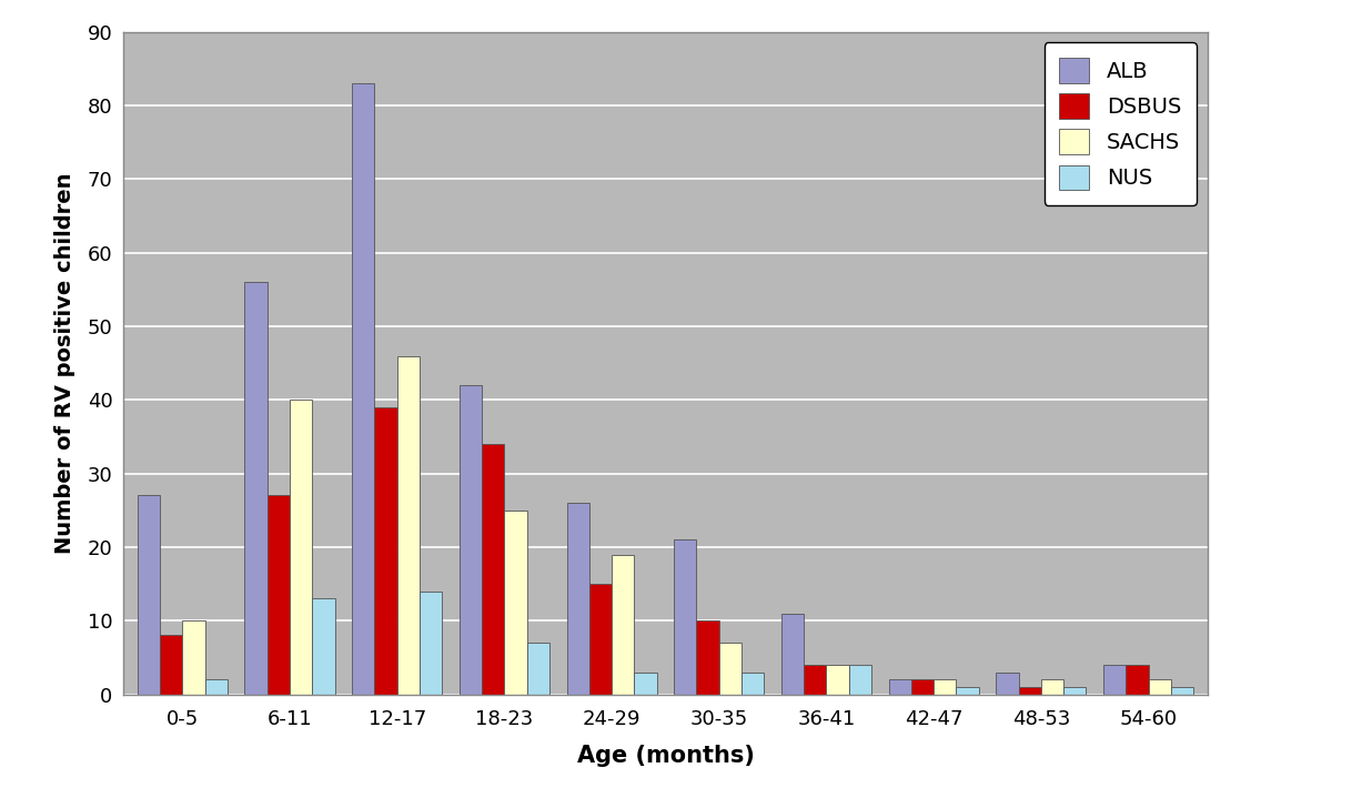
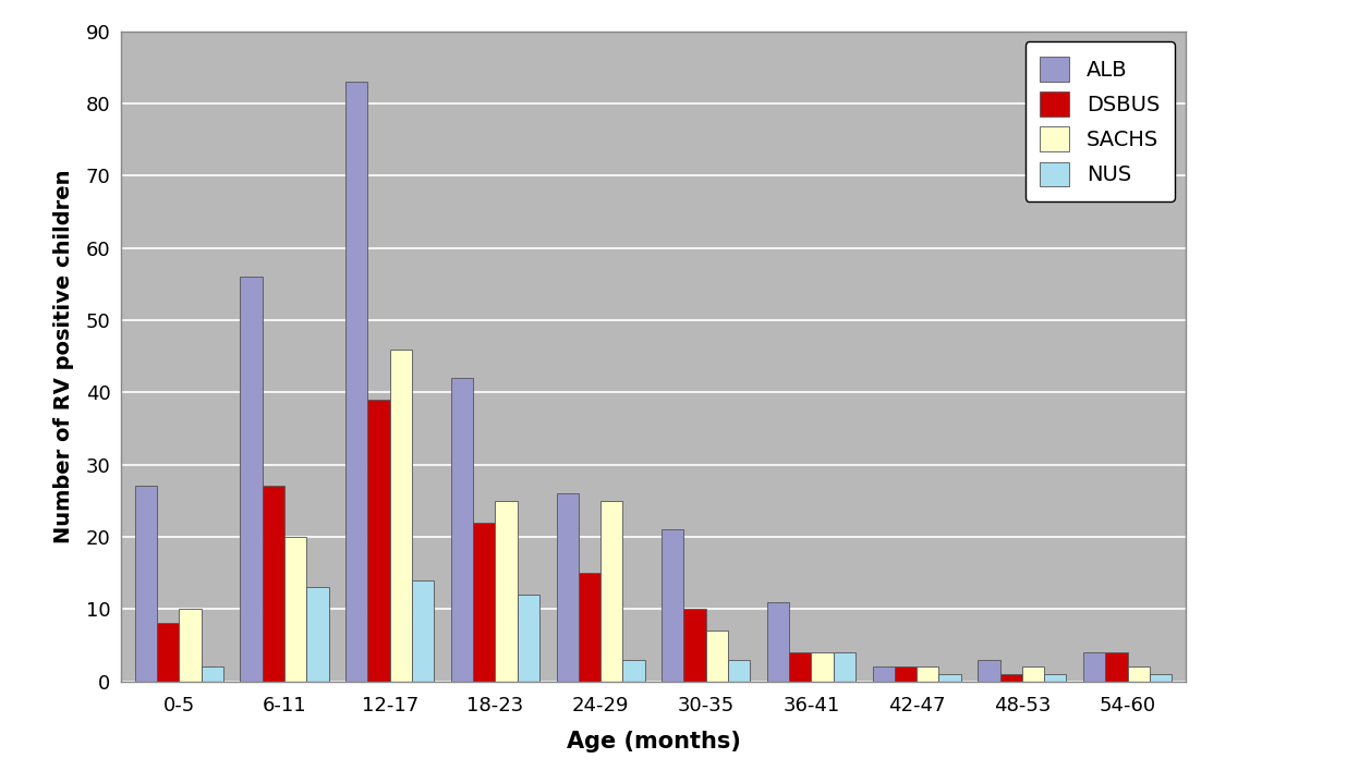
SACHS/6-11: 40 -> 20
DSBUS/18-23: 34 -> 22
NUS/18-23: 7 -> 12
SACHS/24-29: 19 -> 25
